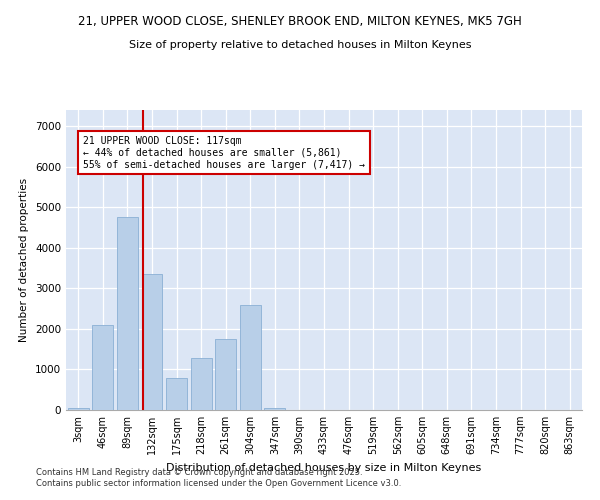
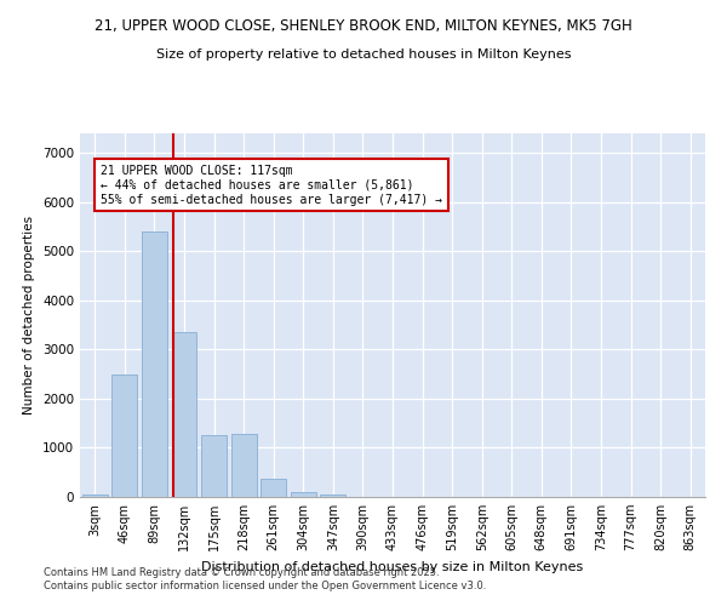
46sqm: 2100 -> 2500
89sqm: 4750 -> 5400
175sqm: 800 -> 1250
261sqm: 1750 -> 380
304sqm: 2600 -> 110
